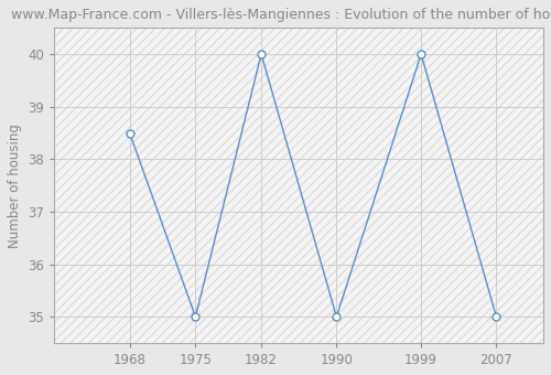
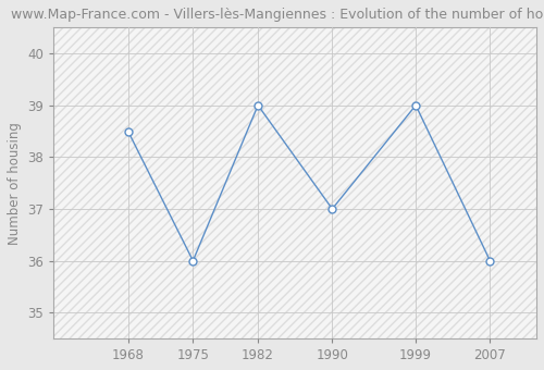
1975: 35.0 -> 36.0
1982: 40.0 -> 39.0
1990: 35.0 -> 37.0
1999: 40.0 -> 39.0
2007: 35.0 -> 36.0
